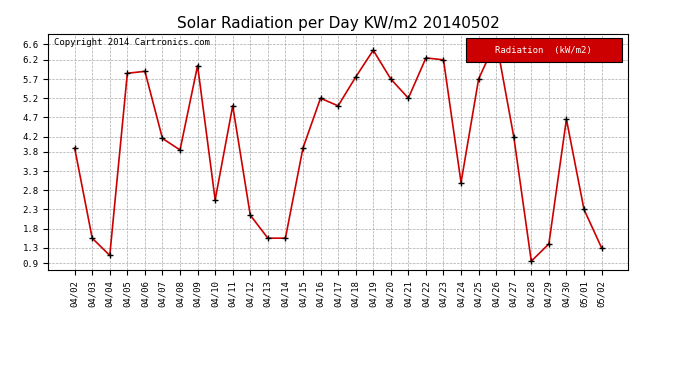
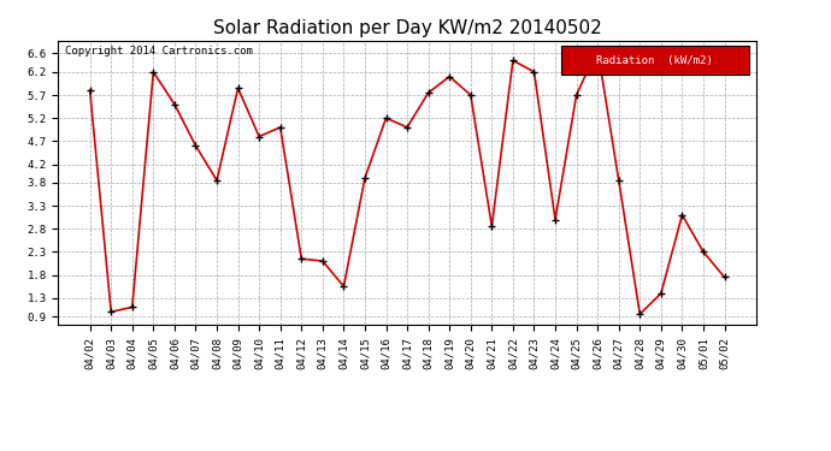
04/02: 3.90 -> 5.80
04/03: 1.55 -> 1.00
04/05: 5.85 -> 6.20
04/06: 5.90 -> 5.50
04/07: 4.15 -> 4.60
04/09: 6.05 -> 5.85
04/10: 2.55 -> 4.80
04/13: 1.55 -> 2.10
04/19: 6.45 -> 6.10
04/21: 5.20 -> 2.85
04/22: 6.25 -> 6.45
04/27: 4.20 -> 3.85
04/30: 4.65 -> 3.10
05/02: 1.30 -> 1.75
